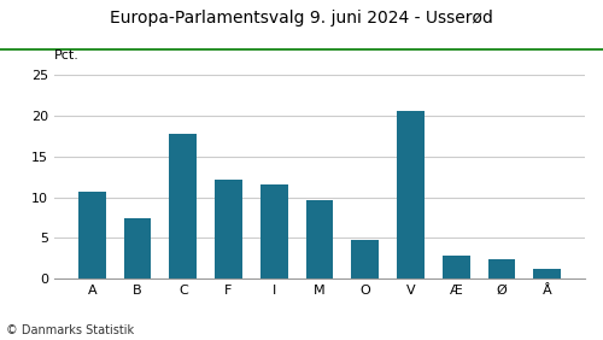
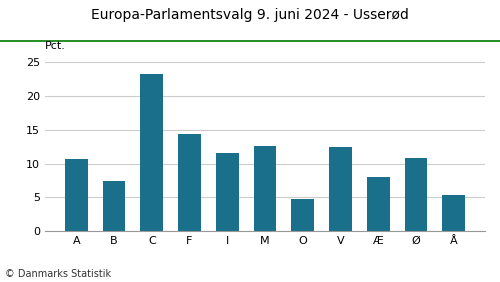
C: 17.7 -> 23.2
F: 12.1 -> 14.4
M: 9.6 -> 12.6
V: 20.5 -> 12.4
Æ: 2.8 -> 8.0
Ø: 2.4 -> 10.8
Å: 1.2 -> 5.4
